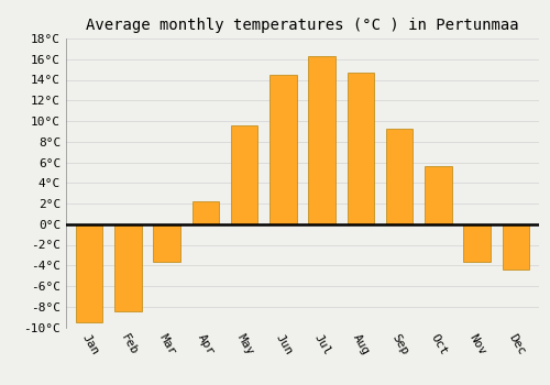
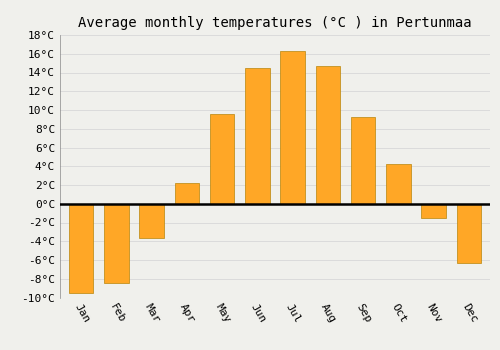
Oct: 5.6°C -> 4.2°C
Nov: -3.6°C -> -1.5°C
Dec: -4.4°C -> -6.3°C
